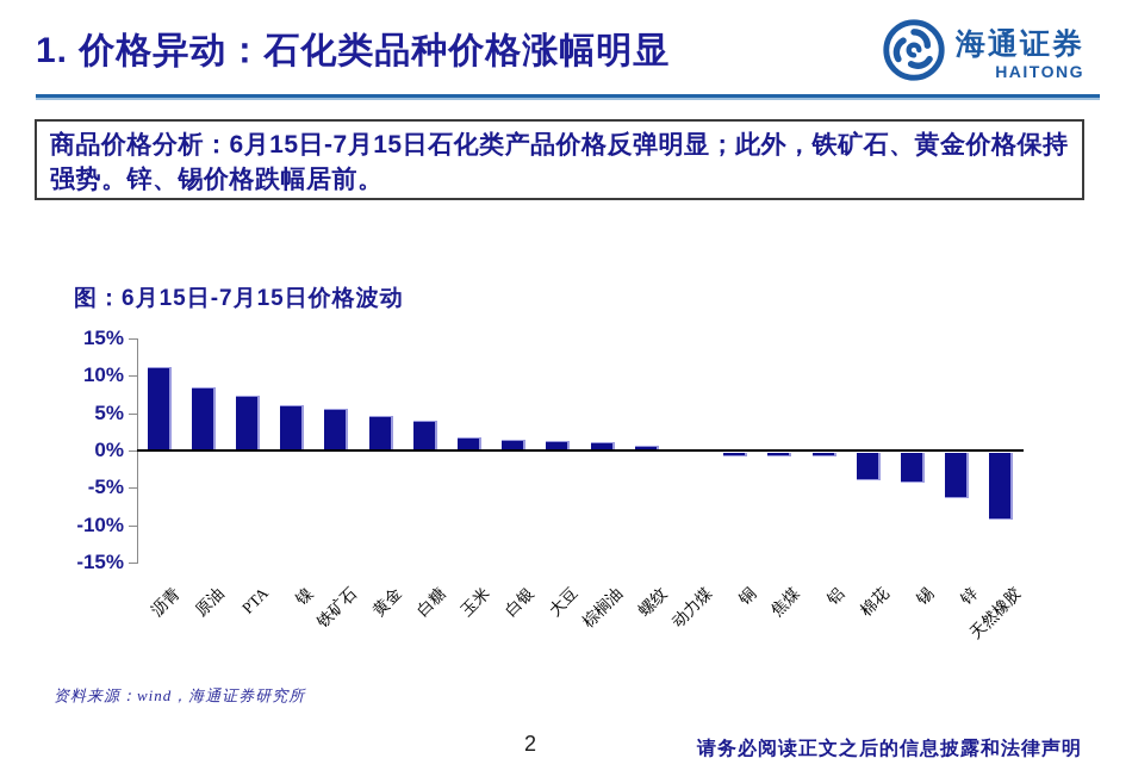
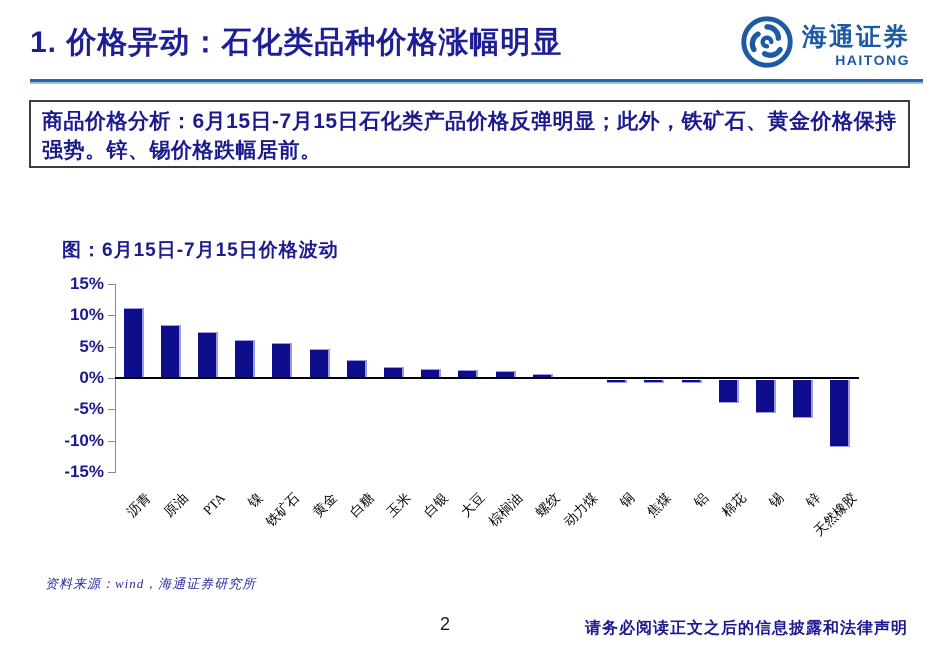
白糖: 4% -> 3%
锡: -4% -> -5%
天然橡胶: -9% -> -11%
